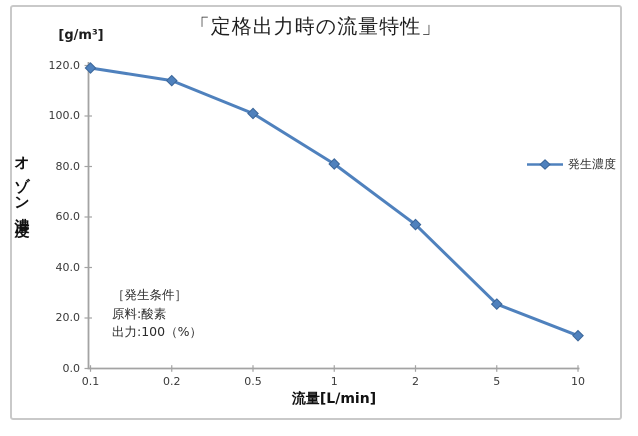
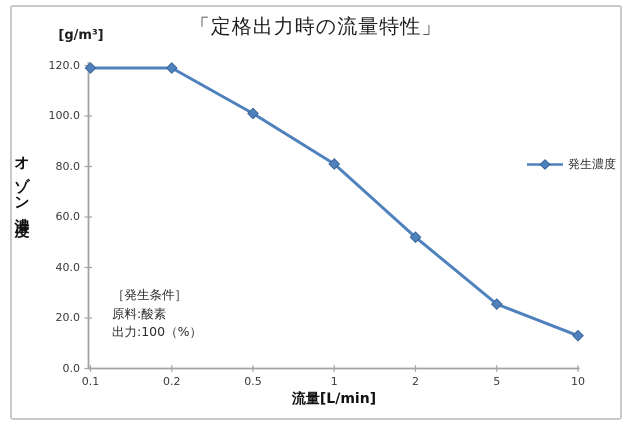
0.2: 114 -> 119
2: 57 -> 52
